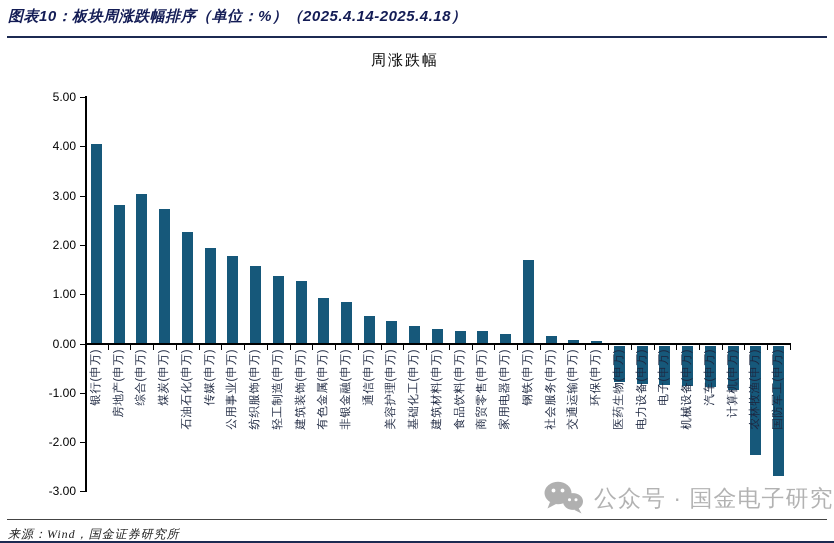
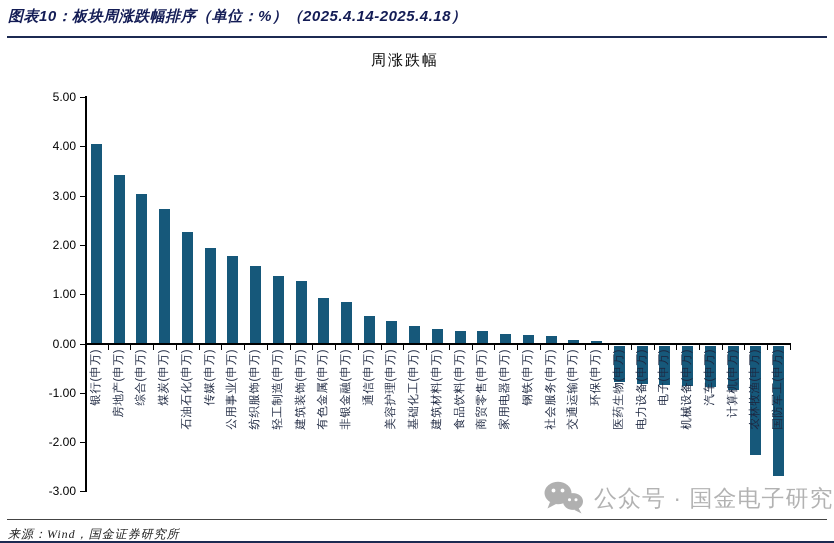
房地产(申万): 2.8 -> 3.4
钢铁(申万): 1.7 -> 0.2
